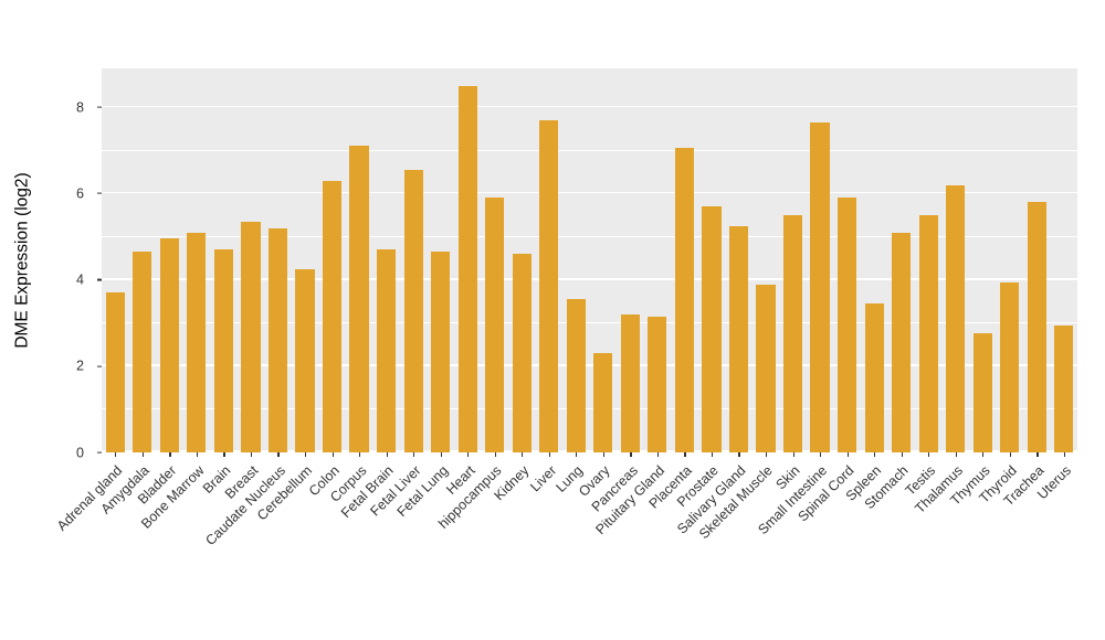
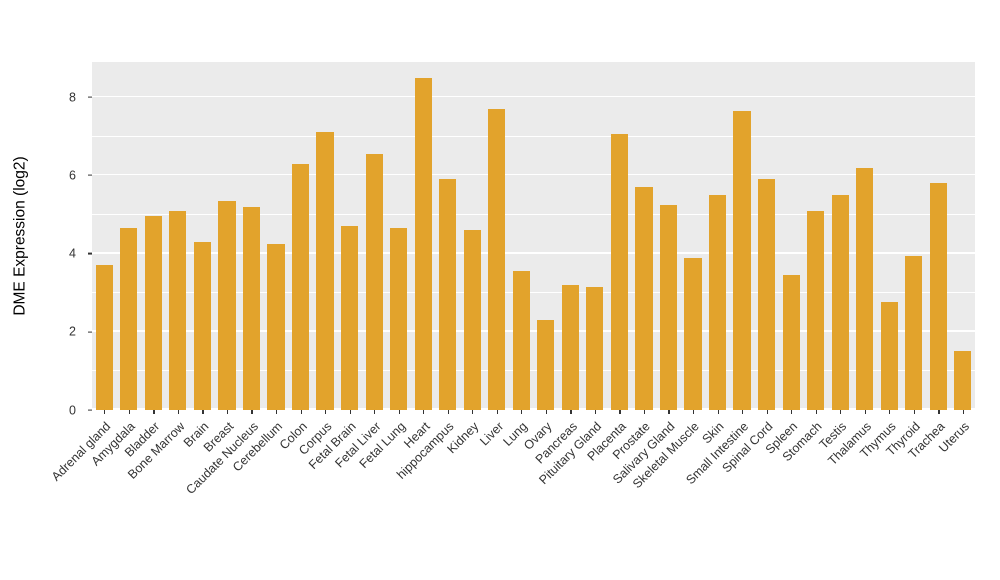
Brain: 4.7 -> 4.3
Uterus: 3.0 -> 1.5
